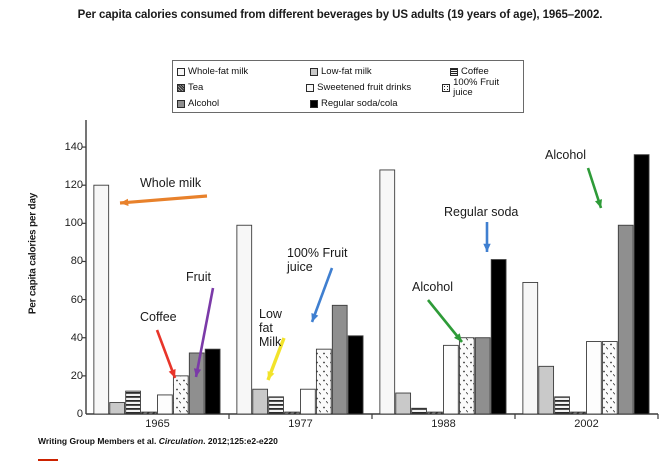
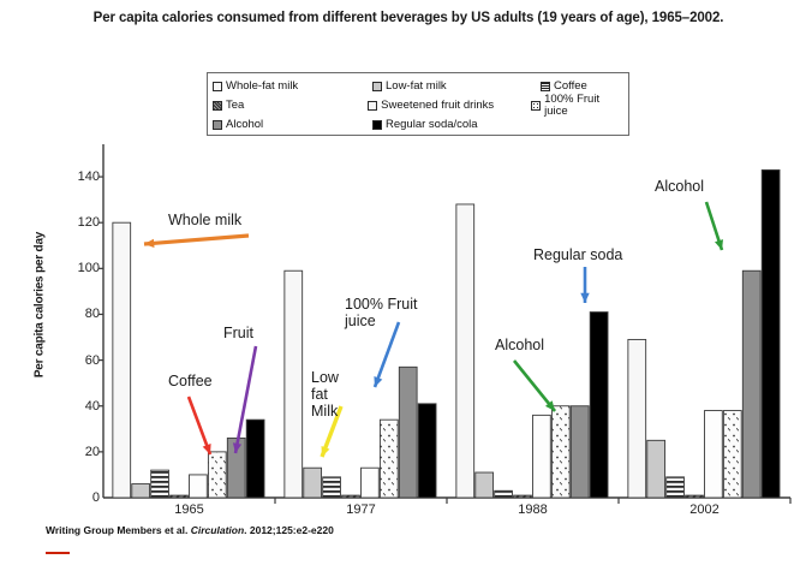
Alcohol/1965: 32 -> 26
Regular soda/cola/2002: 136 -> 143
